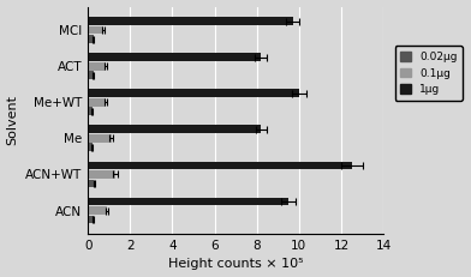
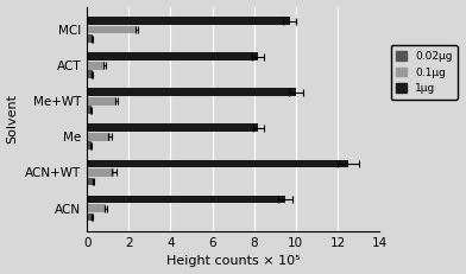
0.1μg/MCl: 0.8 -> 2.4
0.1μg/Me+WT: 0.8 -> 1.4
